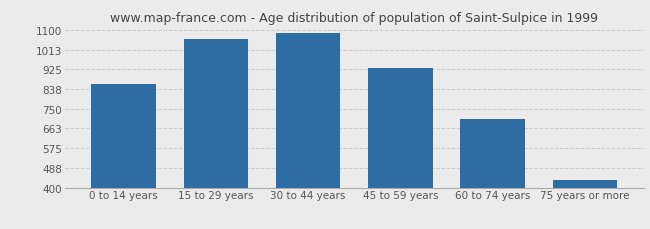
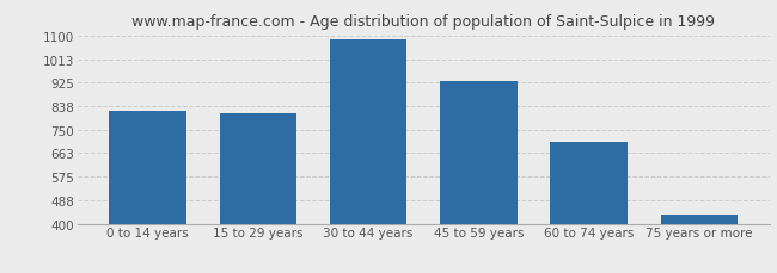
0 to 14 years: 860 -> 820
15 to 29 years: 1060 -> 812
